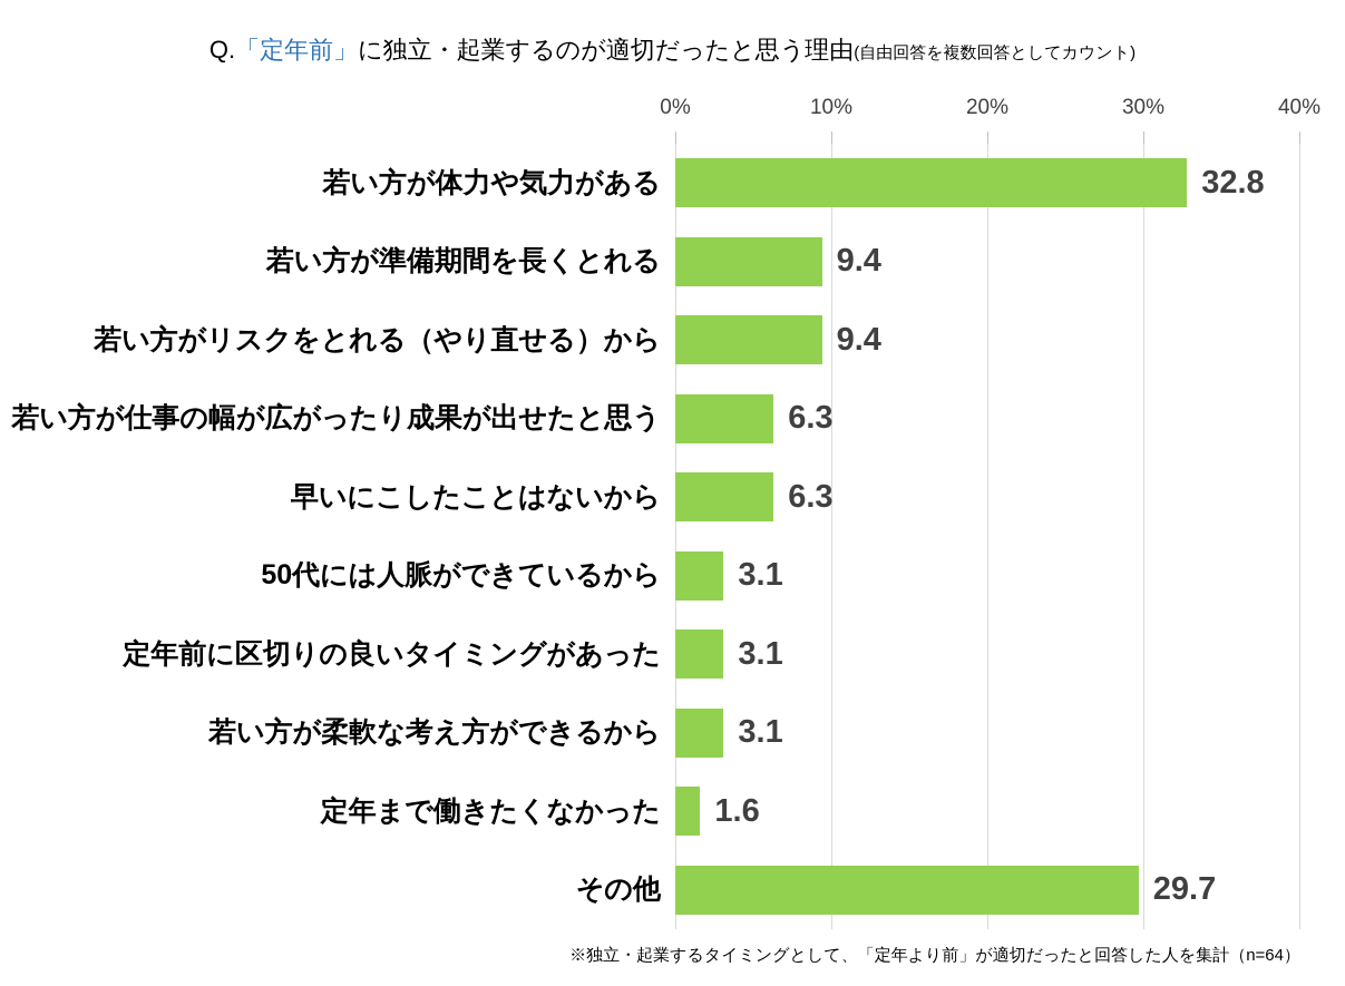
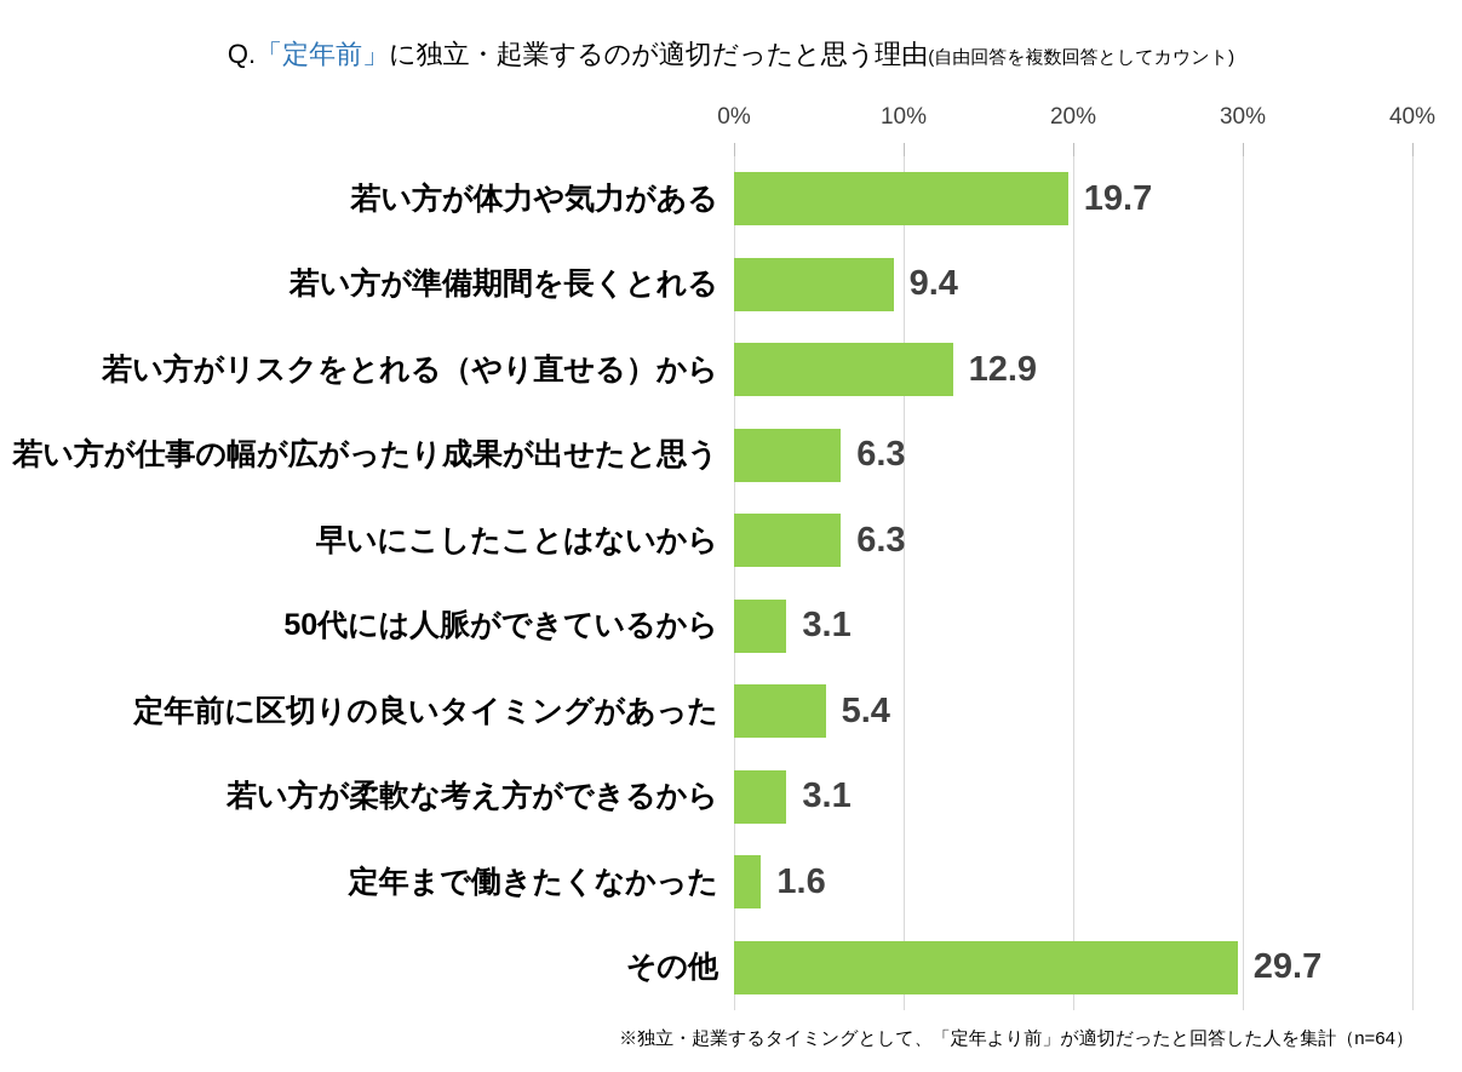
若い方が体力や気力がある: 32.8 -> 19.7
若い方がリスクをとれる（やり直せる）から: 9.4 -> 12.9
定年前に区切りの良いタイミングがあった: 3.1 -> 5.4
